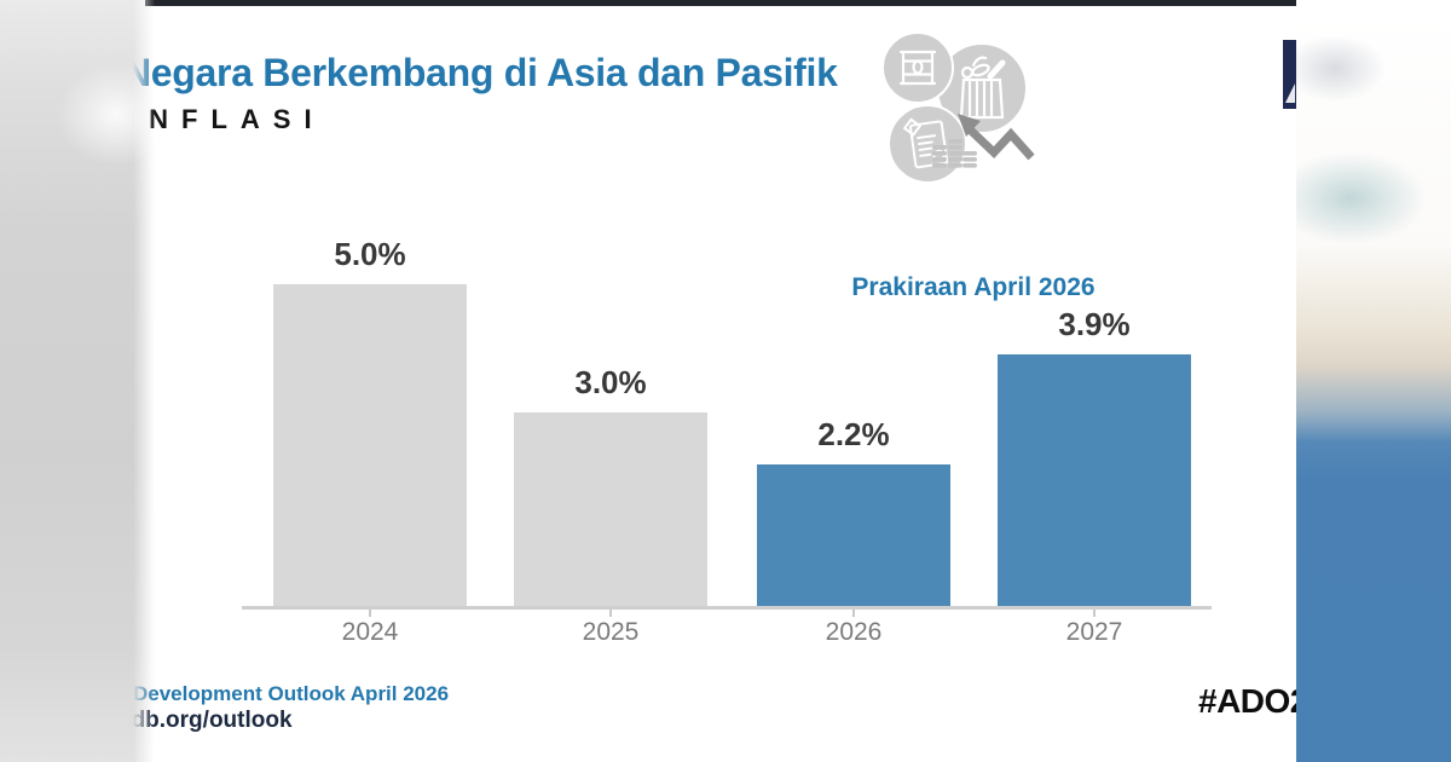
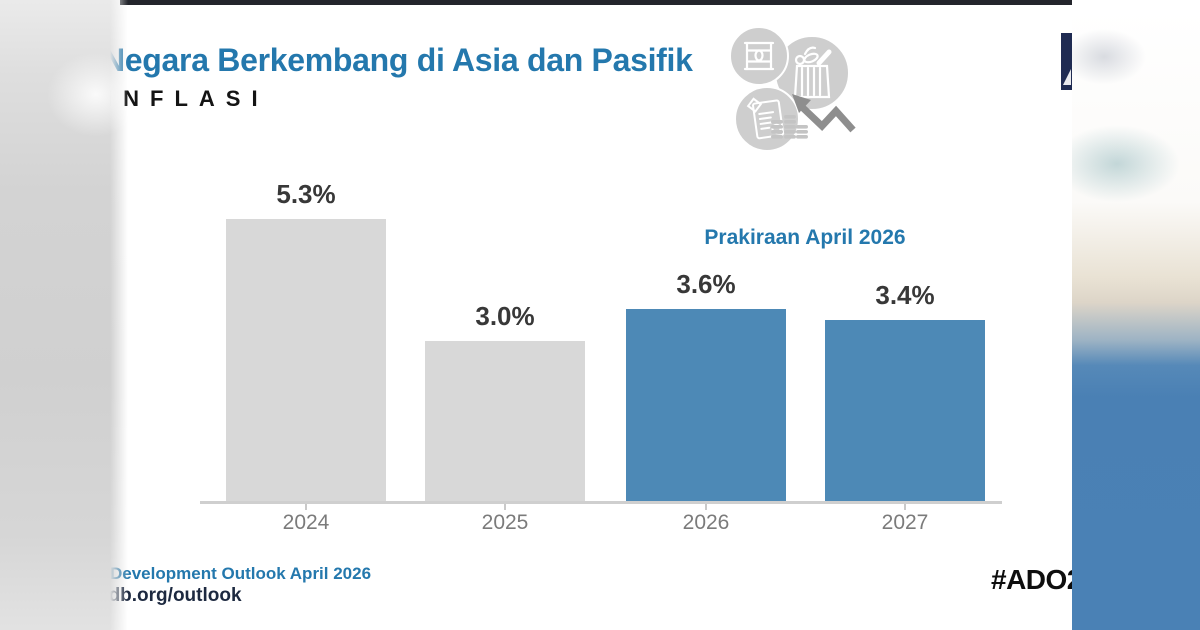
2024: 5.0% -> 5.3%
2026: 2.2% -> 3.6%
2027: 3.9% -> 3.4%
